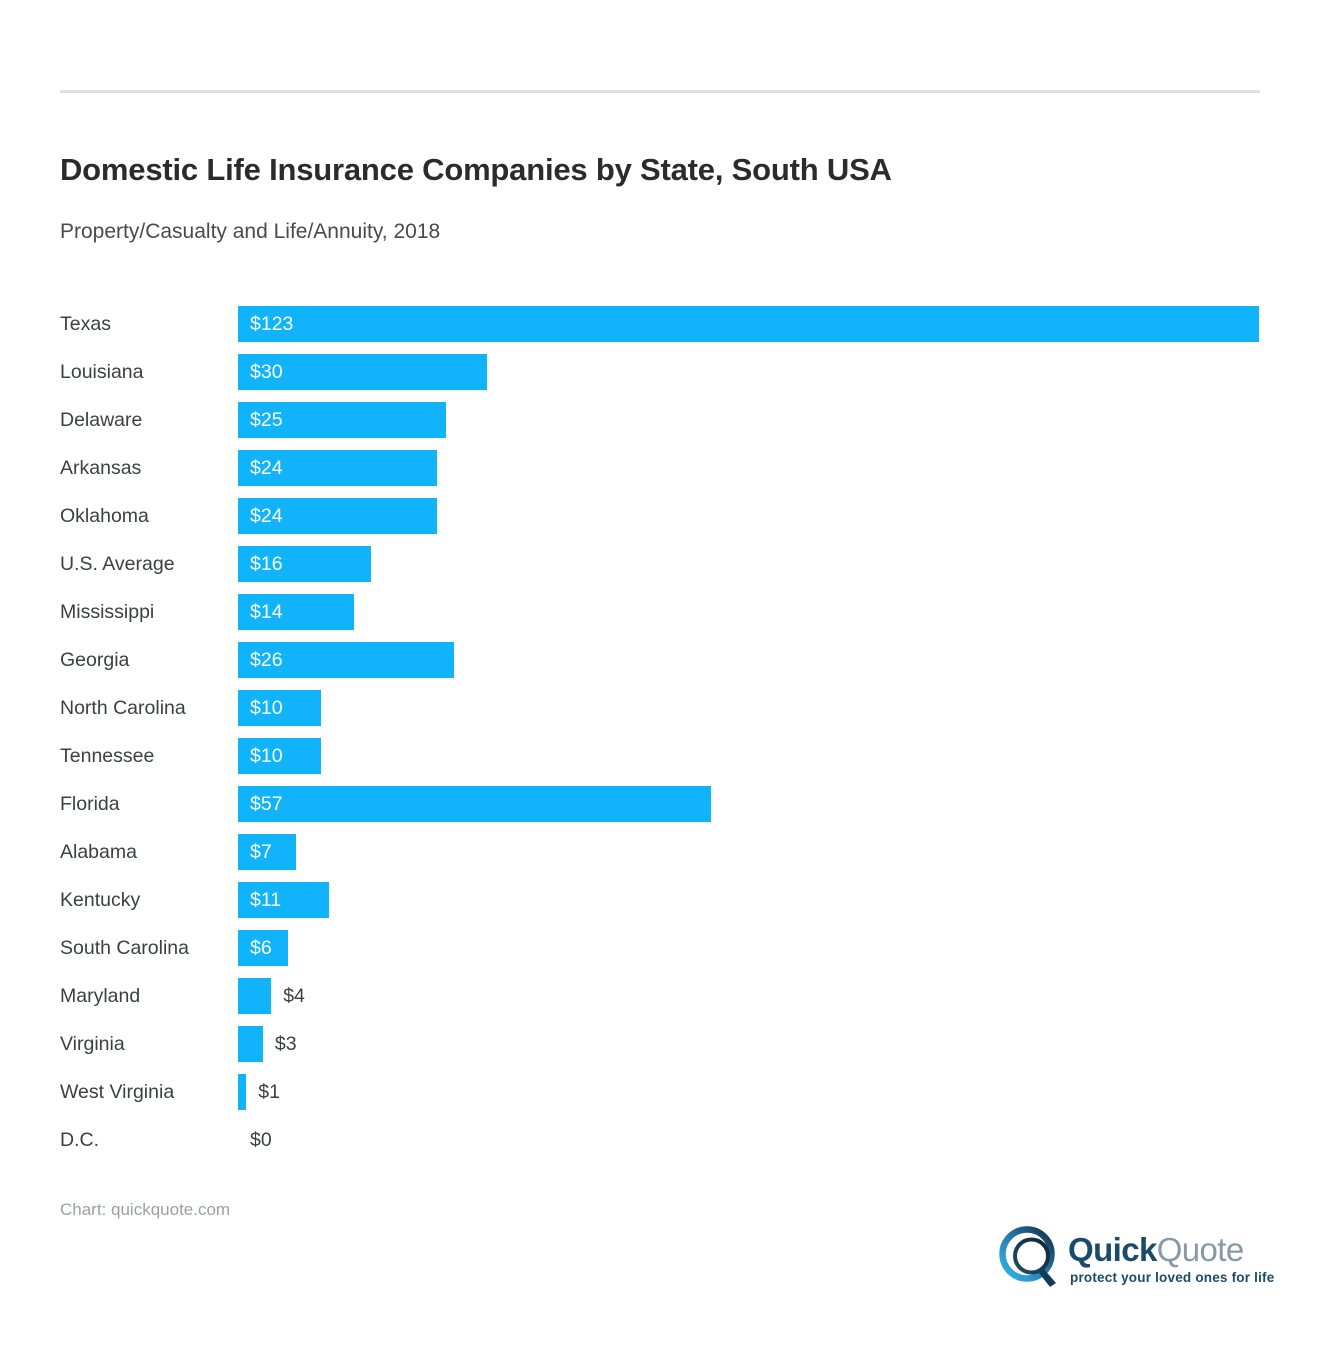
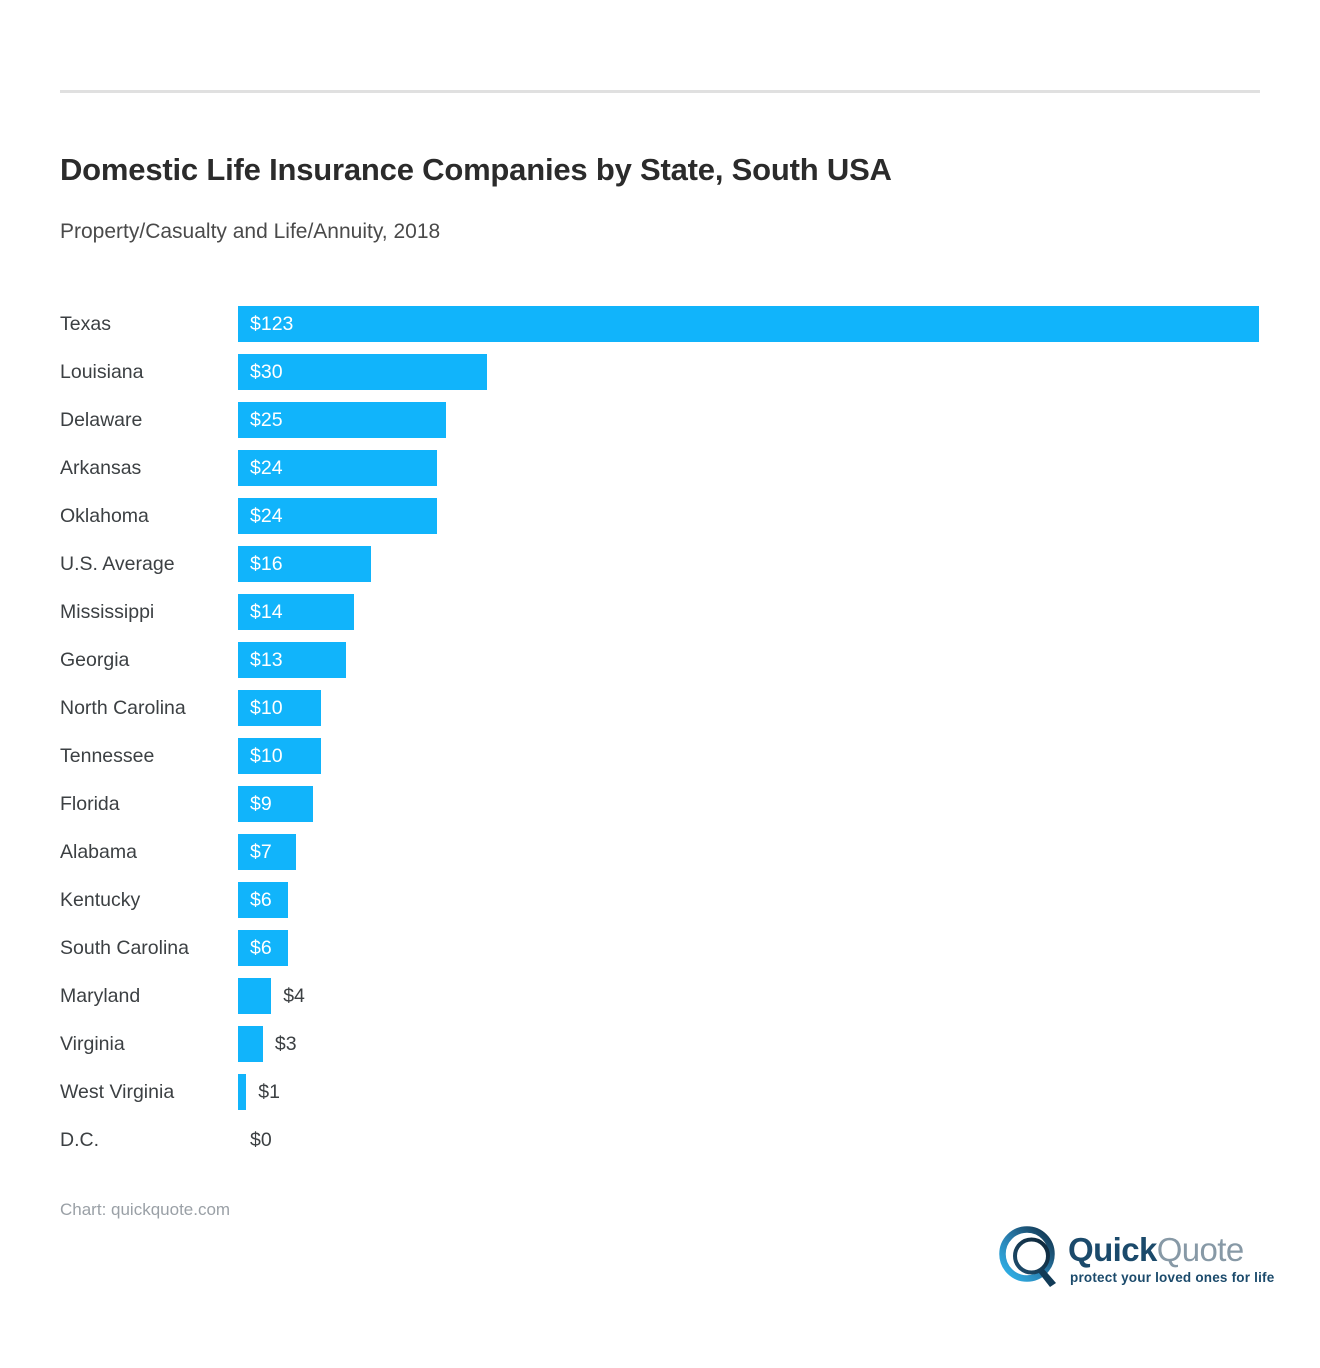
Georgia: $26 -> $13
Florida: $57 -> $9
Kentucky: $11 -> $6
